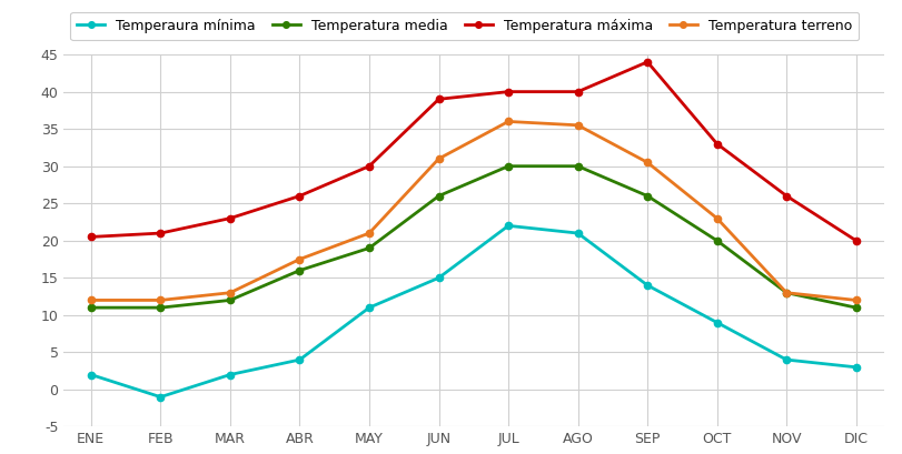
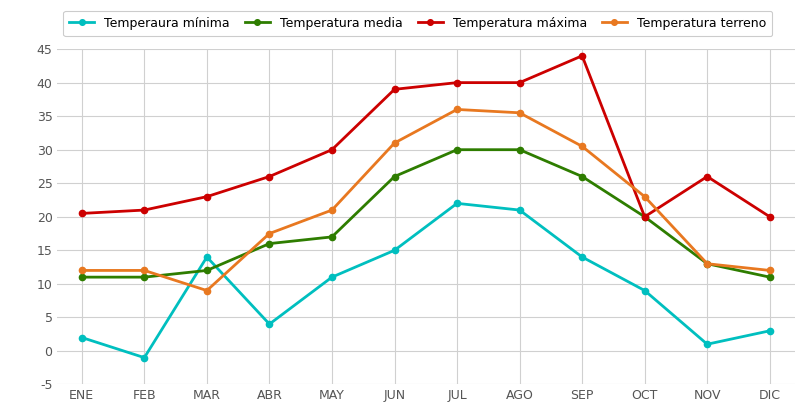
Temperaura mínima/MAR: 2 -> 14
Temperatura terreno/MAR: 13.0 -> 9.0
Temperatura media/MAY: 19 -> 17
Temperatura máxima/OCT: 33.0 -> 20.0
Temperaura mínima/NOV: 4 -> 1
